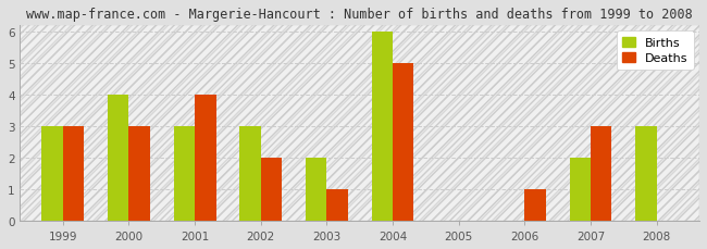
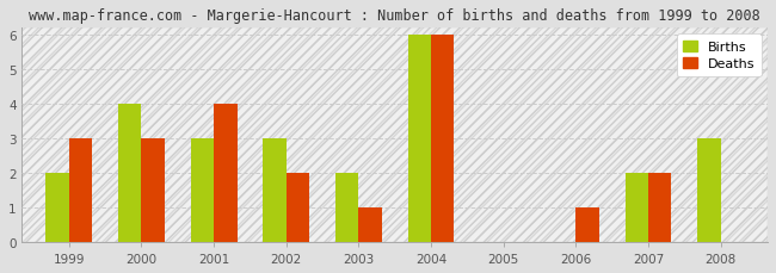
Births/1999: 3 -> 2
Deaths/2004: 5 -> 6
Deaths/2007: 3 -> 2
